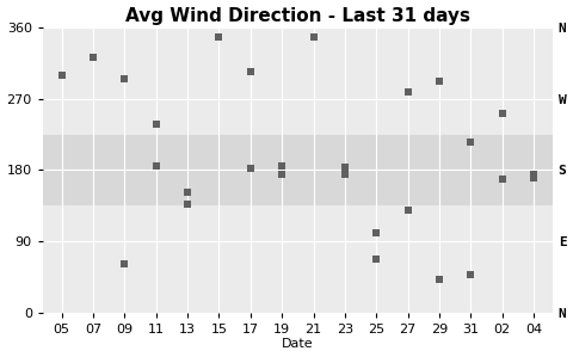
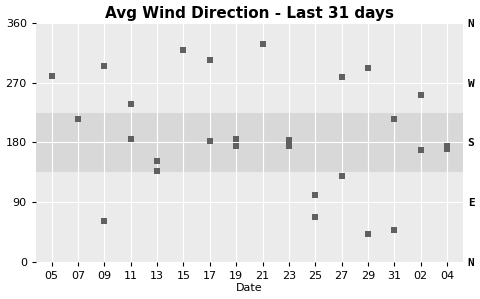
05: 300 -> 280
07: 322 -> 216
15: 348 -> 320
21: 348 -> 328
